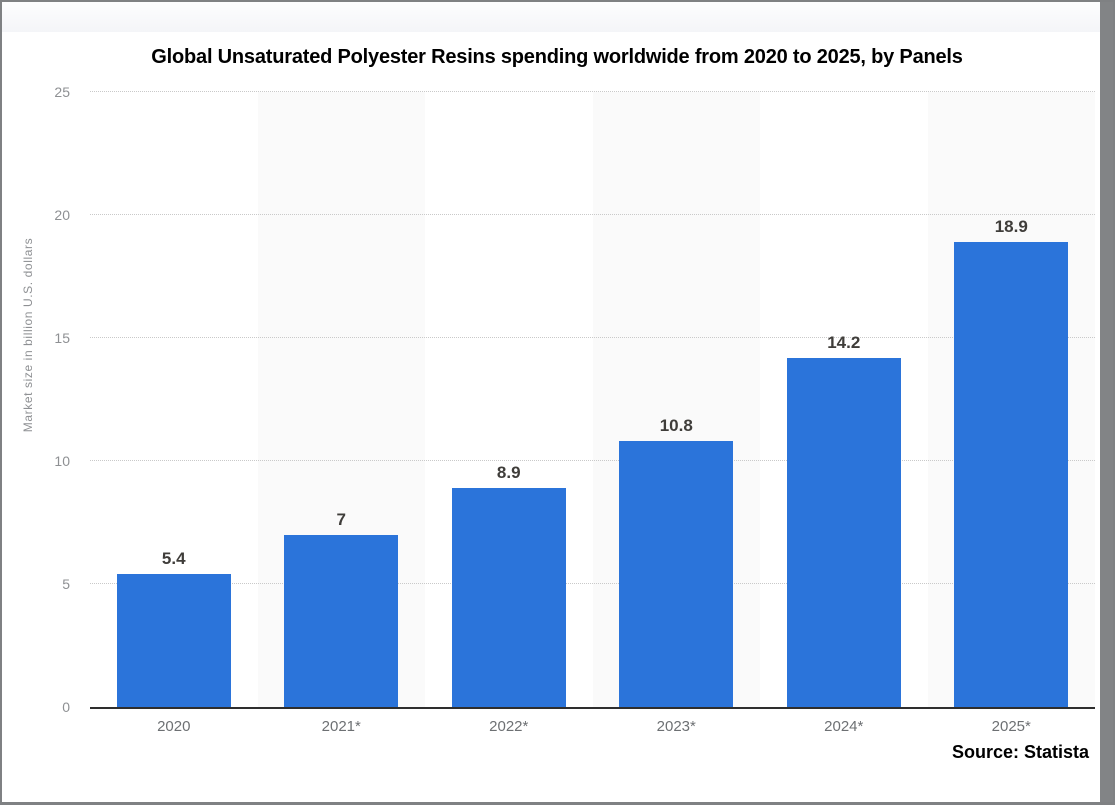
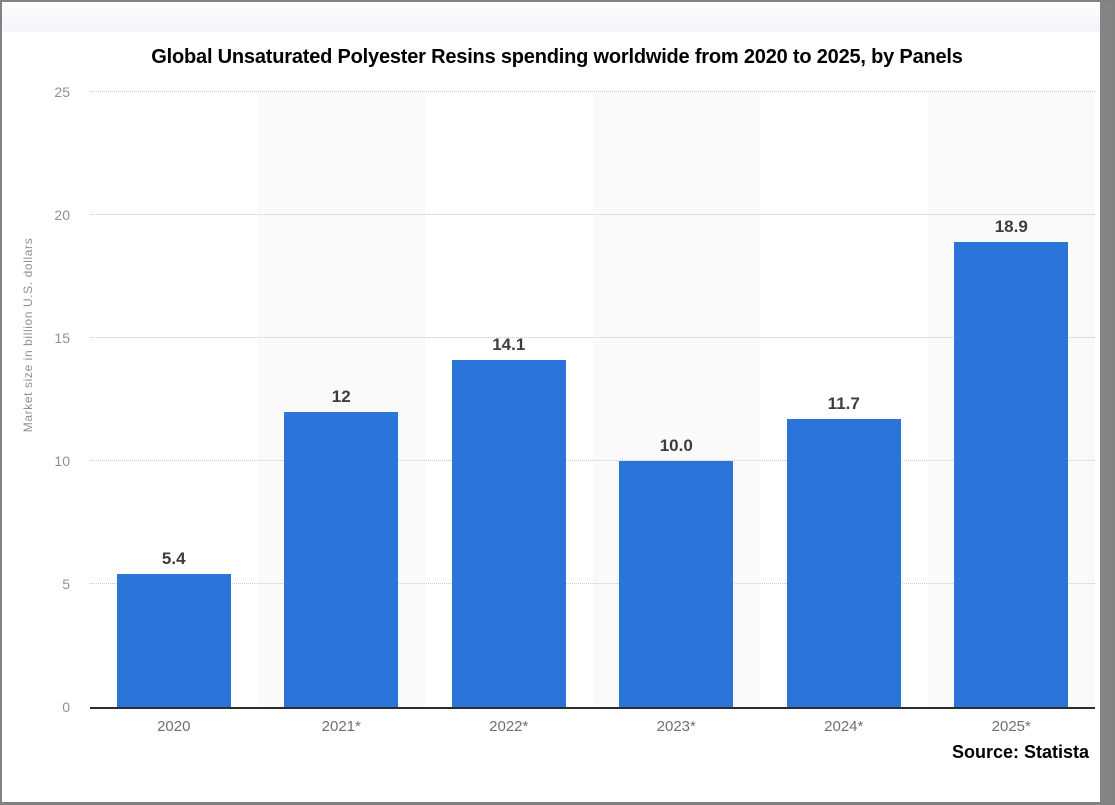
2021*: 7 -> 12
2022*: 8.9 -> 14.1
2023*: 10.8 -> 10.0
2024*: 14.2 -> 11.7
